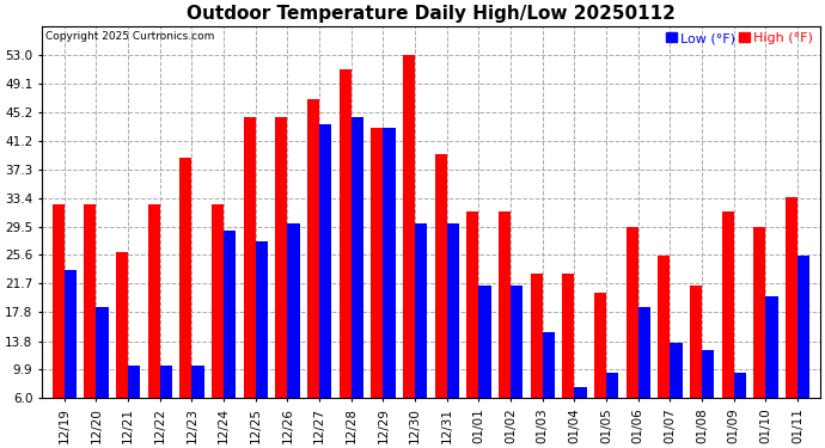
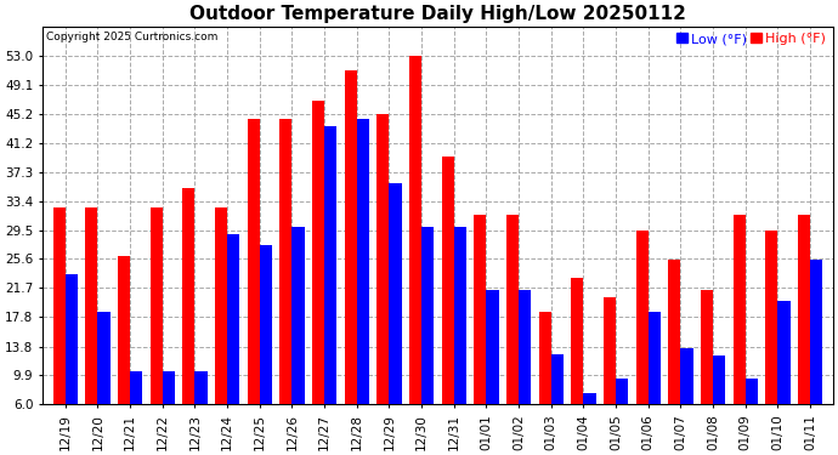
High (°F)/12/23: 39.0 -> 35.2
High (°F)/12/29: 43.0 -> 45.2
Low (°F)/12/29: 43.0 -> 35.8
High (°F)/01/03: 23.0 -> 18.4
Low (°F)/01/03: 15.0 -> 12.8
High (°F)/01/11: 33.5 -> 31.6
